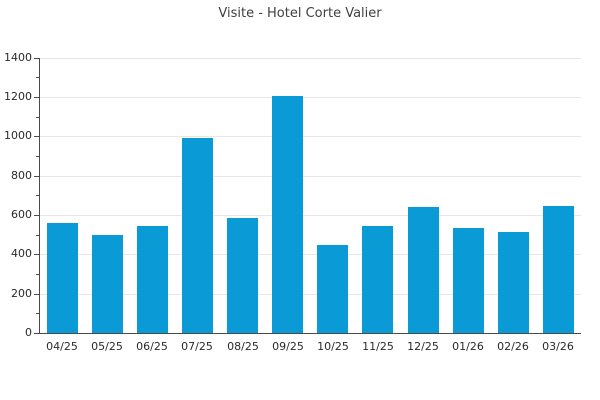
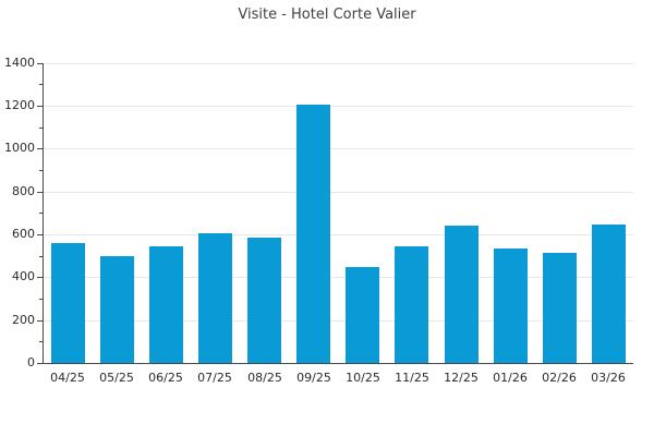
07/25: 990 -> 600
